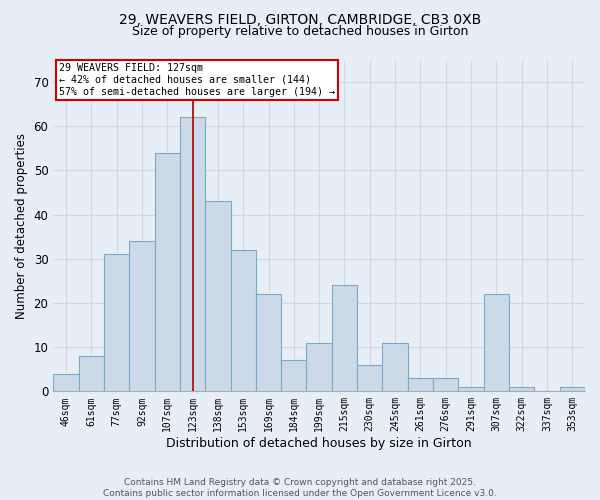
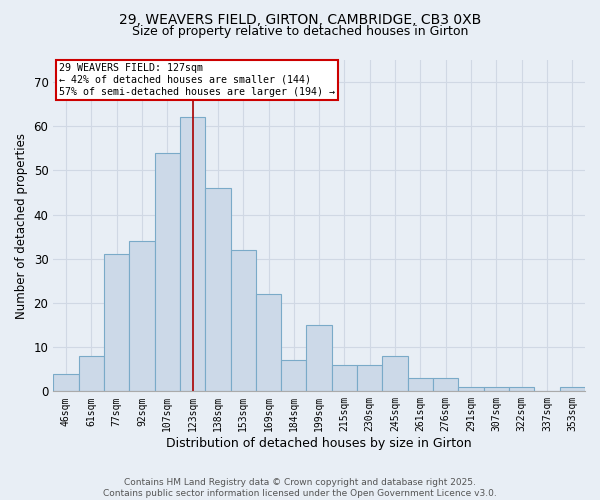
138sqm: 43 -> 46
199sqm: 11 -> 15
215sqm: 24 -> 6
245sqm: 11 -> 8
307sqm: 22 -> 1
